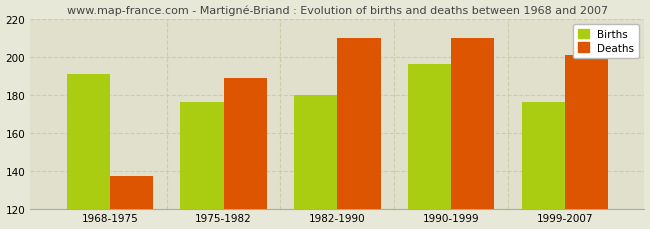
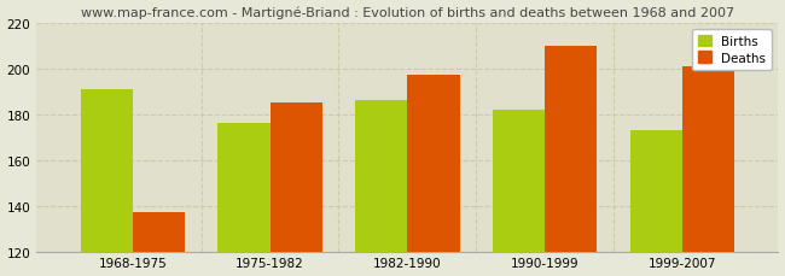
Deaths/1975-1982: 189 -> 185
Births/1982-1990: 180 -> 186
Deaths/1982-1990: 210 -> 197
Births/1990-1999: 196 -> 182
Births/1999-2007: 176 -> 173
